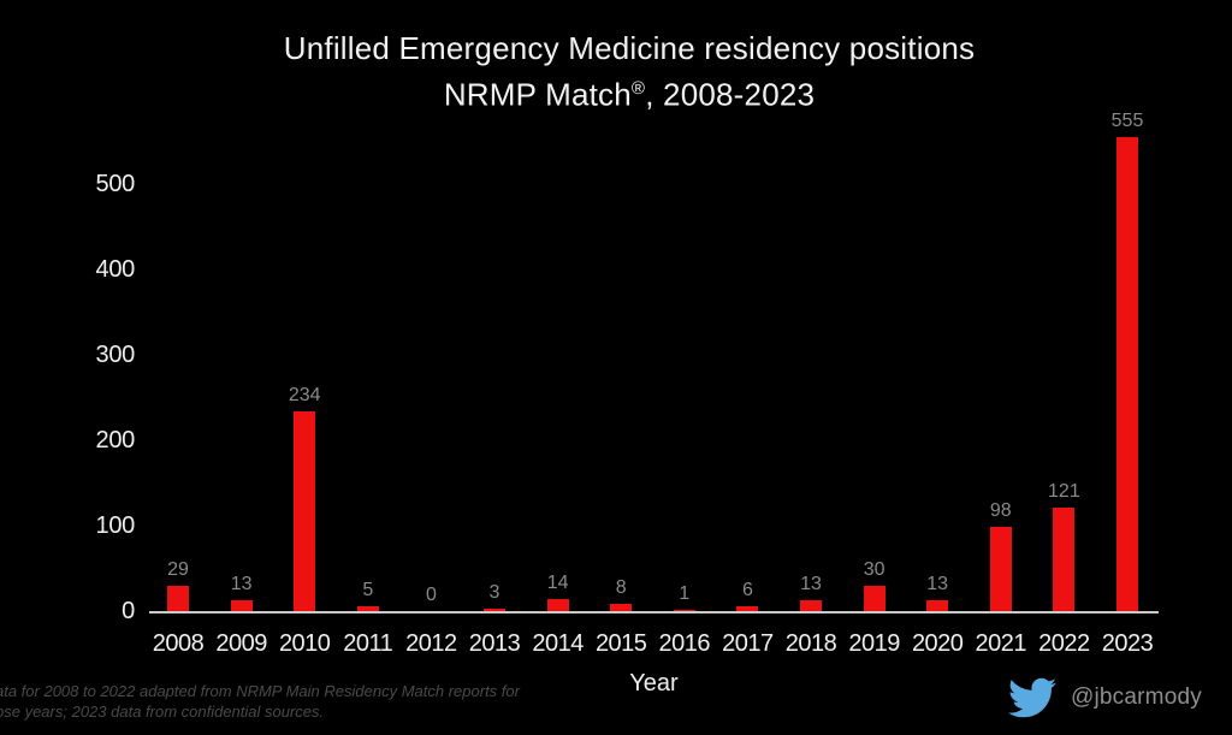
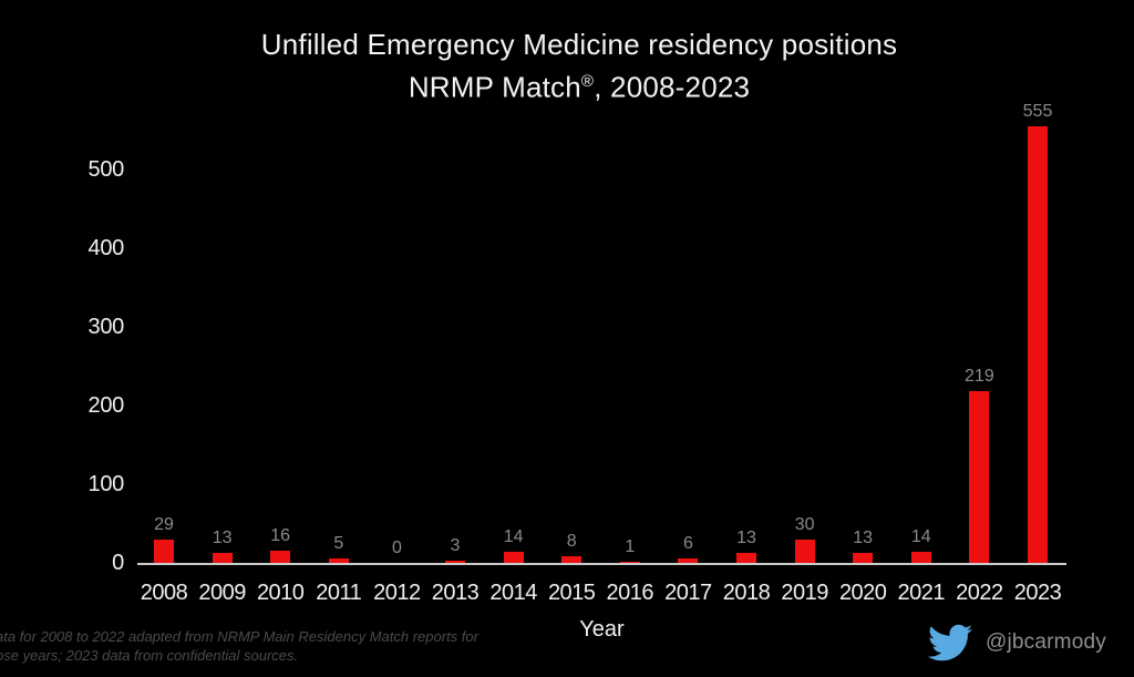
2010: 234 -> 16
2021: 98 -> 14
2022: 121 -> 219
